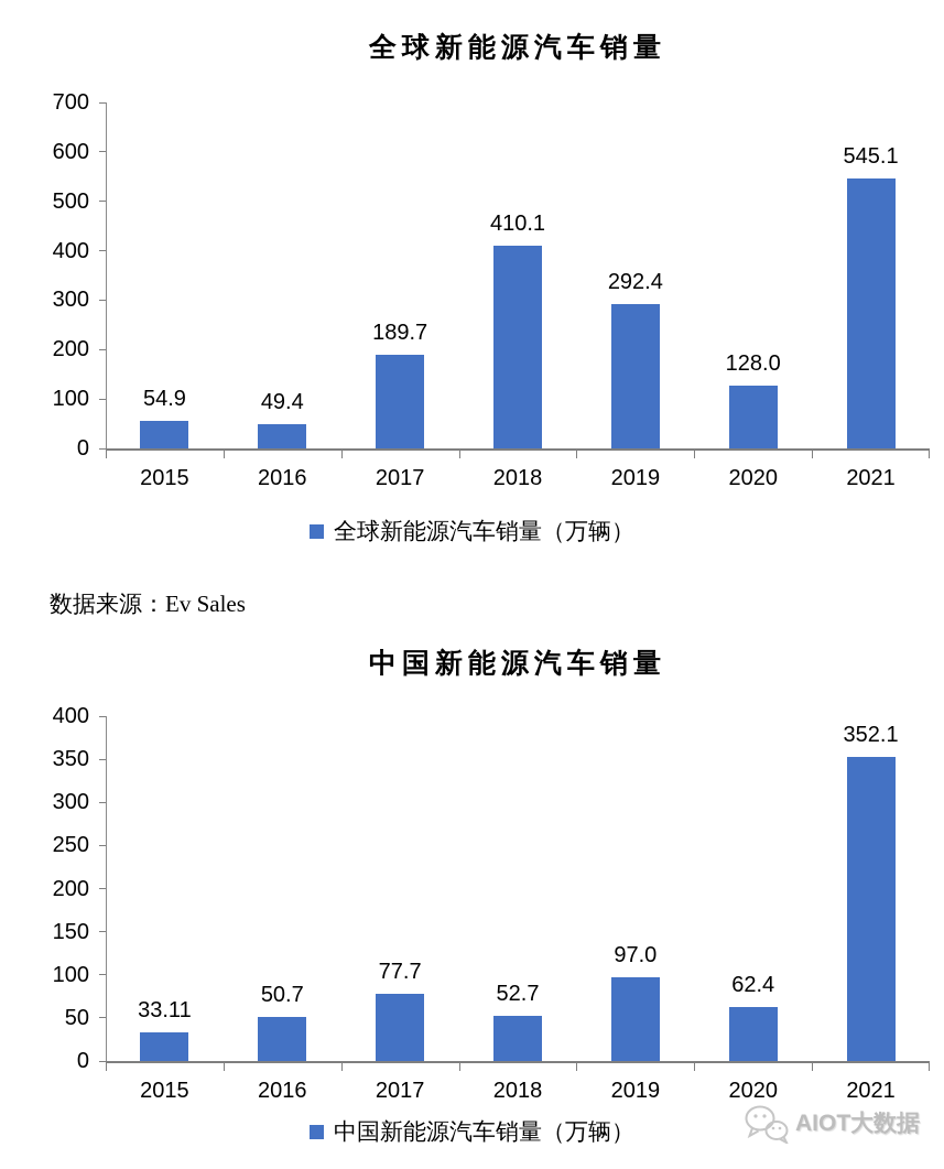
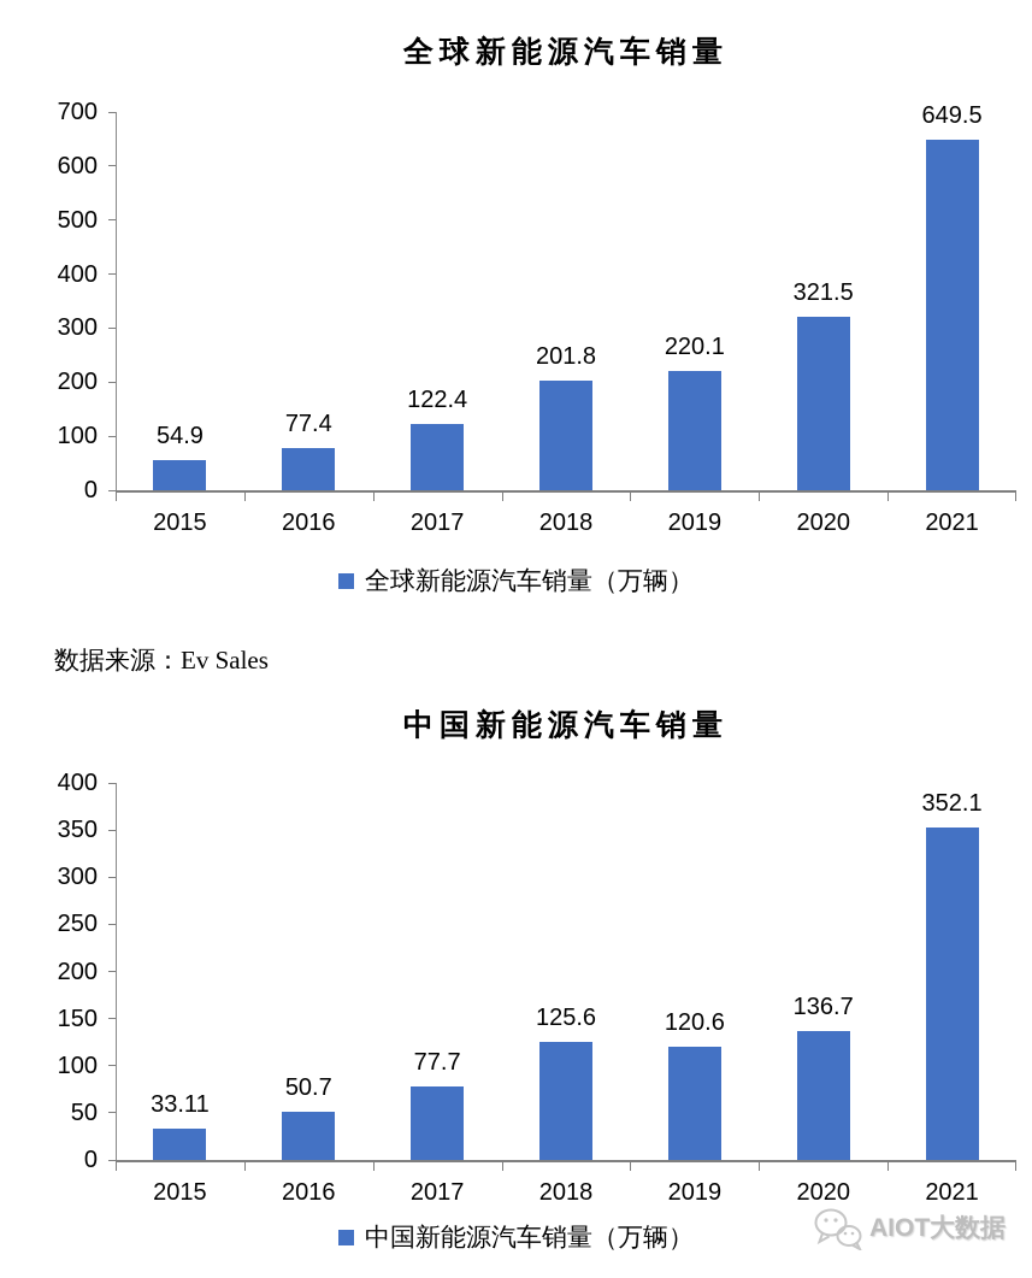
全球新能源汽车销量/2016: 49.4 -> 77.4
全球新能源汽车销量/2017: 189.7 -> 122.4
全球新能源汽车销量/2018: 410.1 -> 201.8
全球新能源汽车销量/2019: 292.4 -> 220.1
全球新能源汽车销量/2020: 128.0 -> 321.5
全球新能源汽车销量/2021: 545.1 -> 649.5
中国新能源汽车销量/2018: 52.7 -> 125.6
中国新能源汽车销量/2019: 97.0 -> 120.6
中国新能源汽车销量/2020: 62.4 -> 136.7
